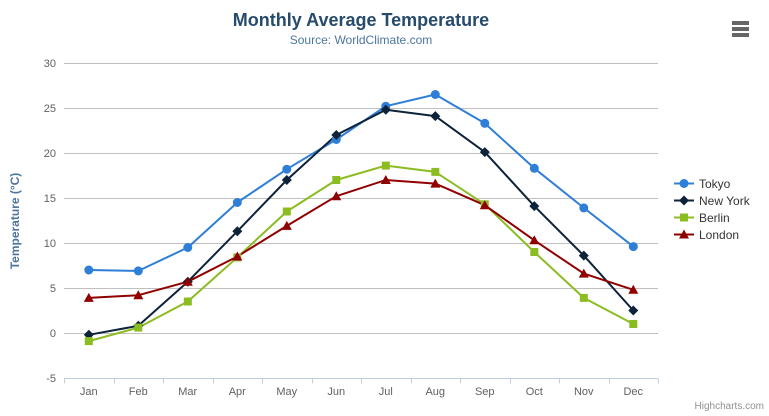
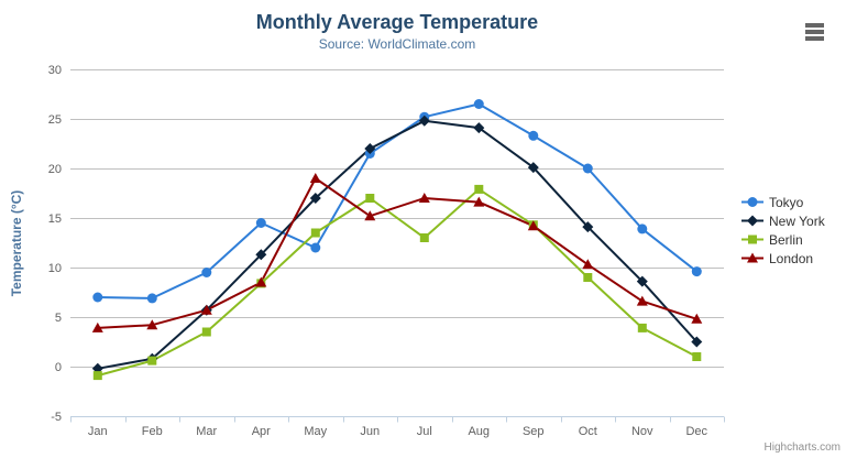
Tokyo/May: 18 -> 12
London/May: 12 -> 19
Berlin/Jul: 19 -> 13
Tokyo/Oct: 18 -> 20
